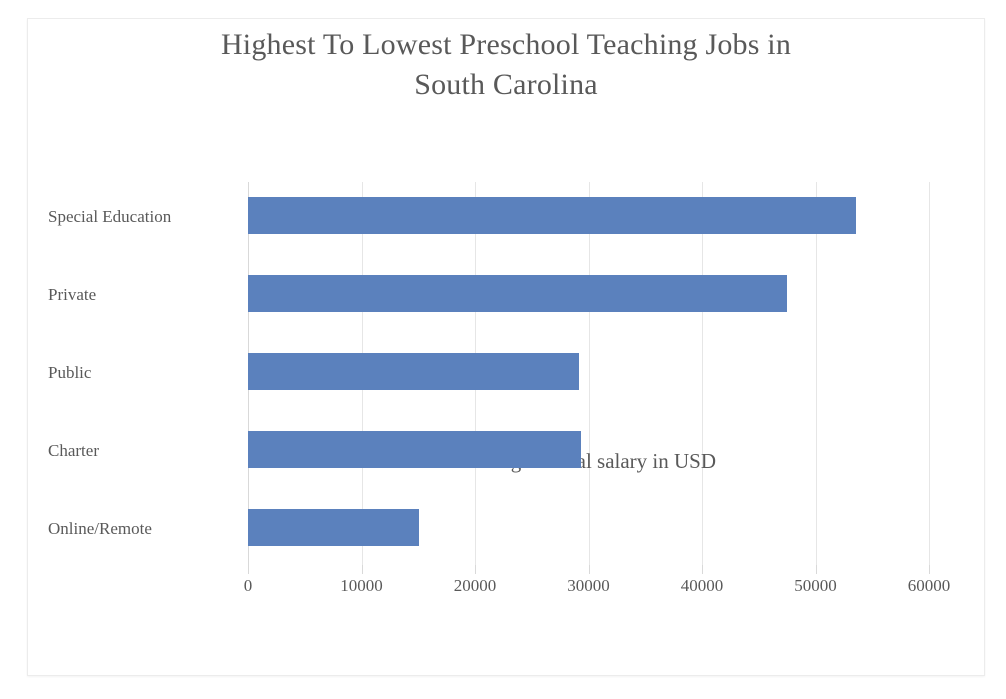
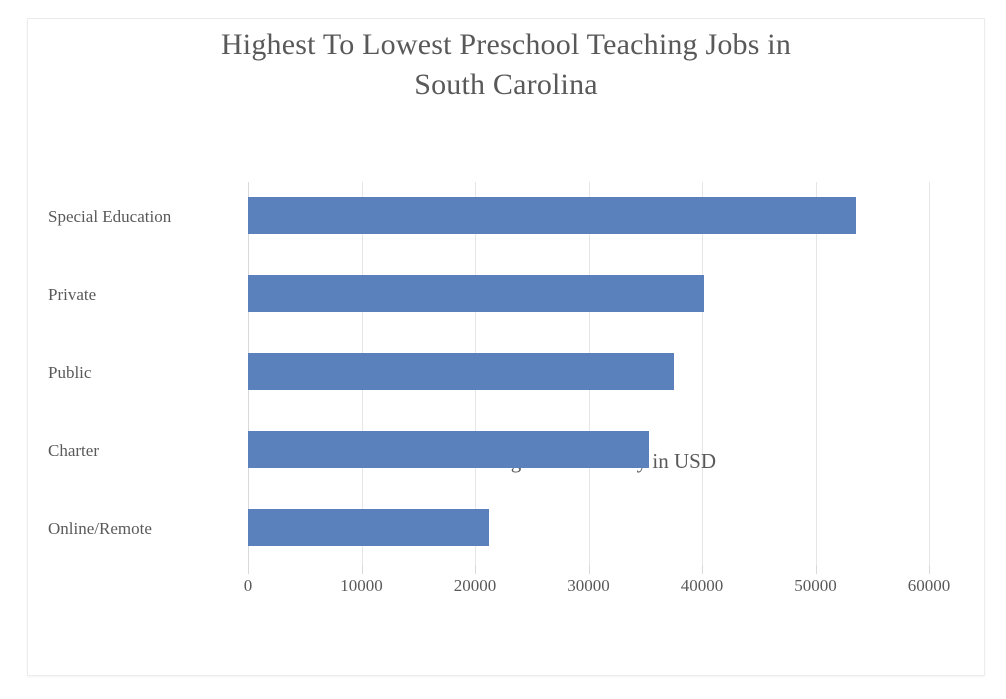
Private: 47500 -> 40200
Public: 29200 -> 37500
Charter: 29300 -> 35300
Online/Remote: 15100 -> 21200
